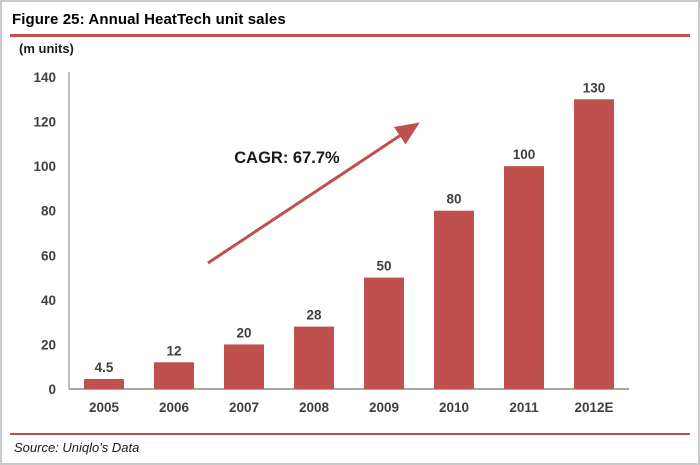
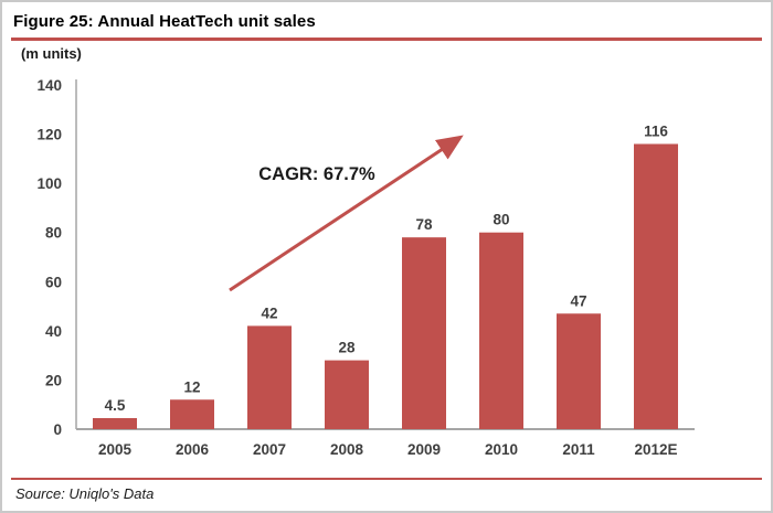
2007: 20 -> 42
2009: 50 -> 78
2011: 100 -> 47
2012E: 130 -> 116
